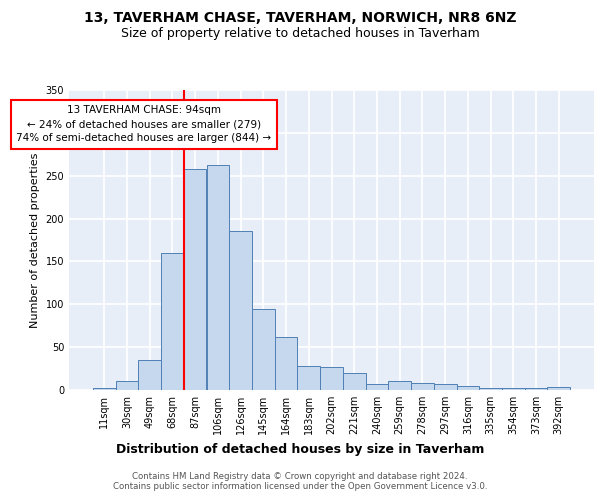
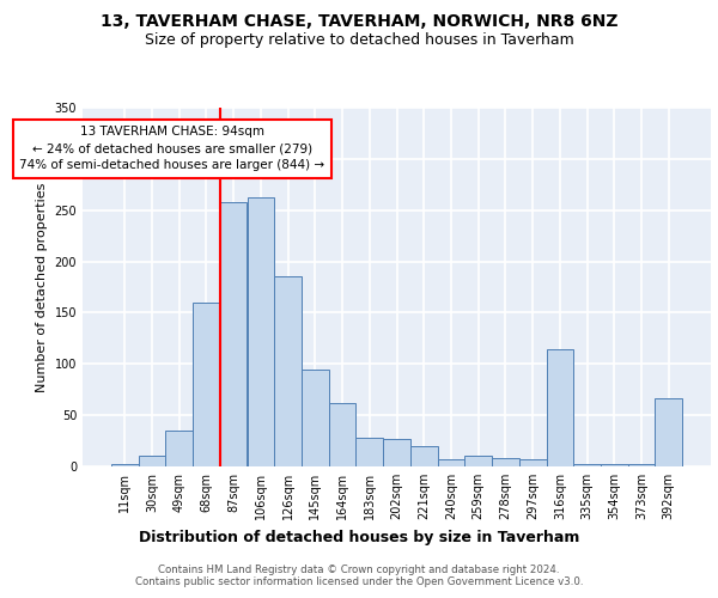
316sqm: 5 -> 114
392sqm: 3 -> 66
